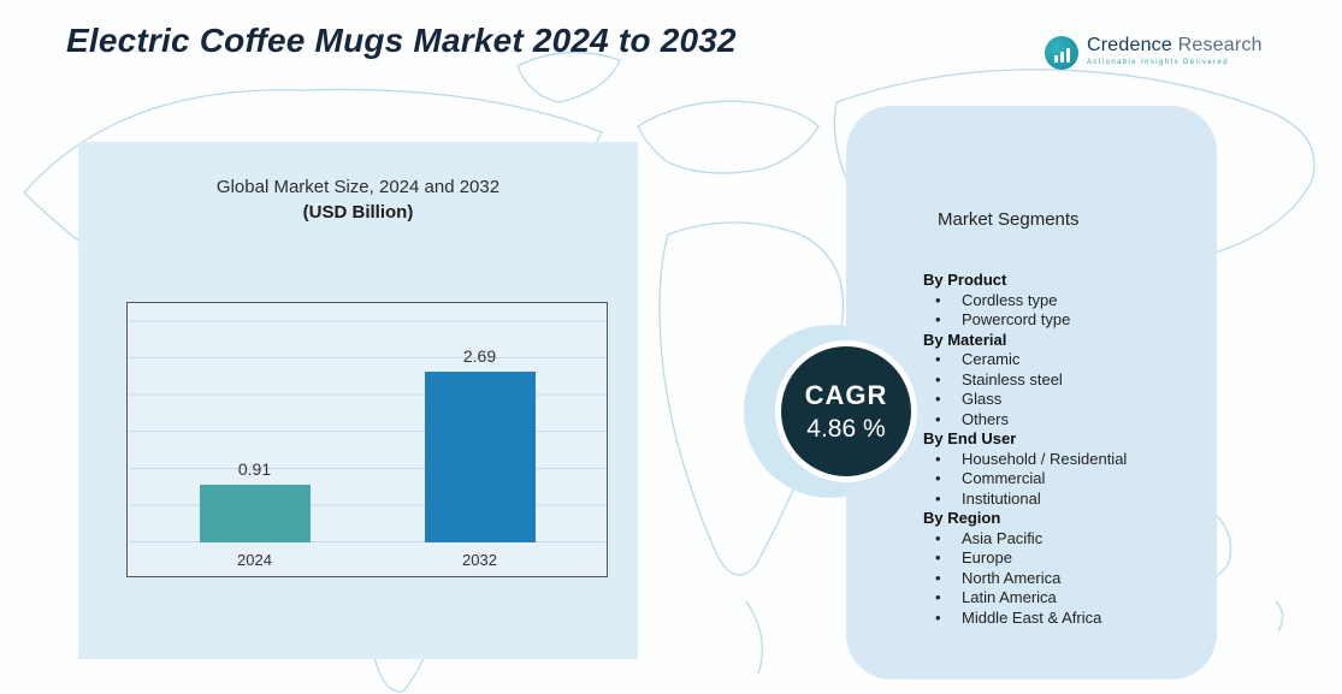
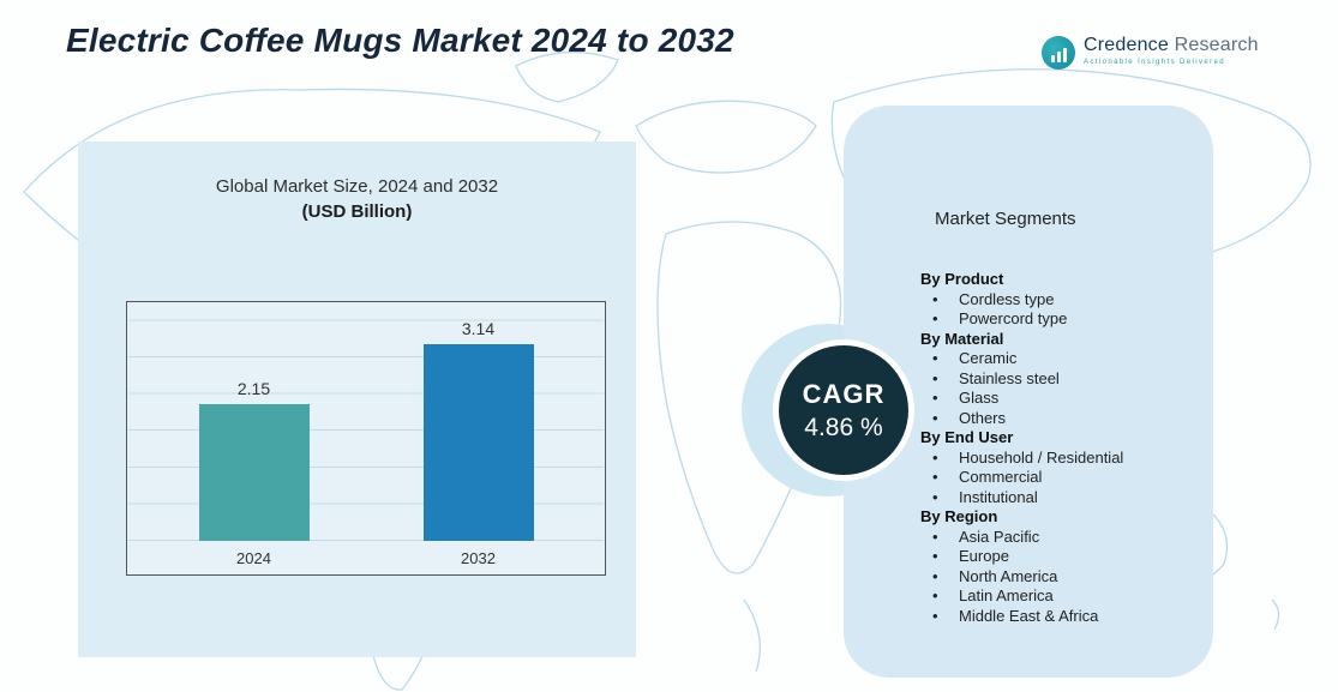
2024: 0.91 -> 2.15
2032: 2.69 -> 3.14
